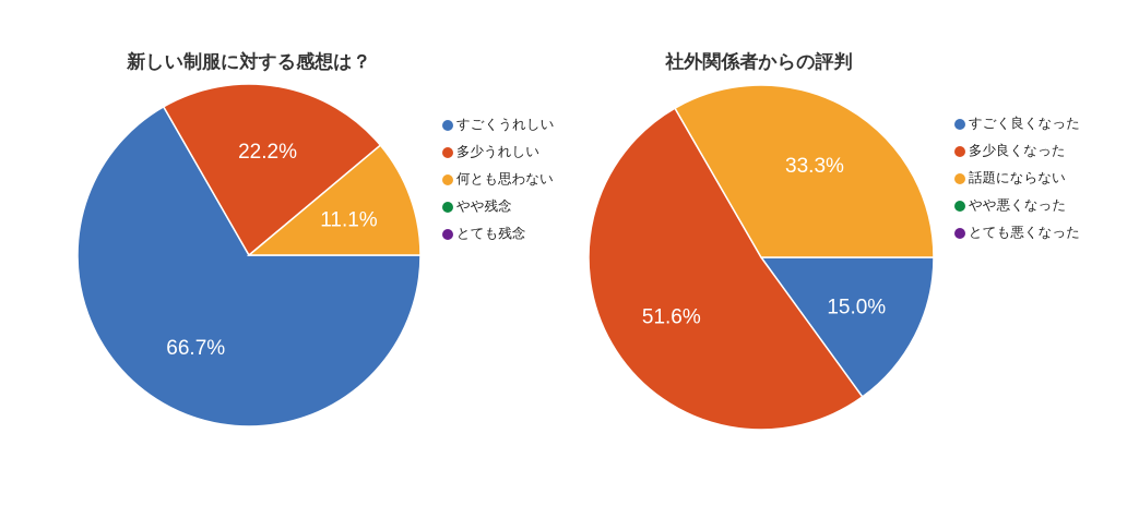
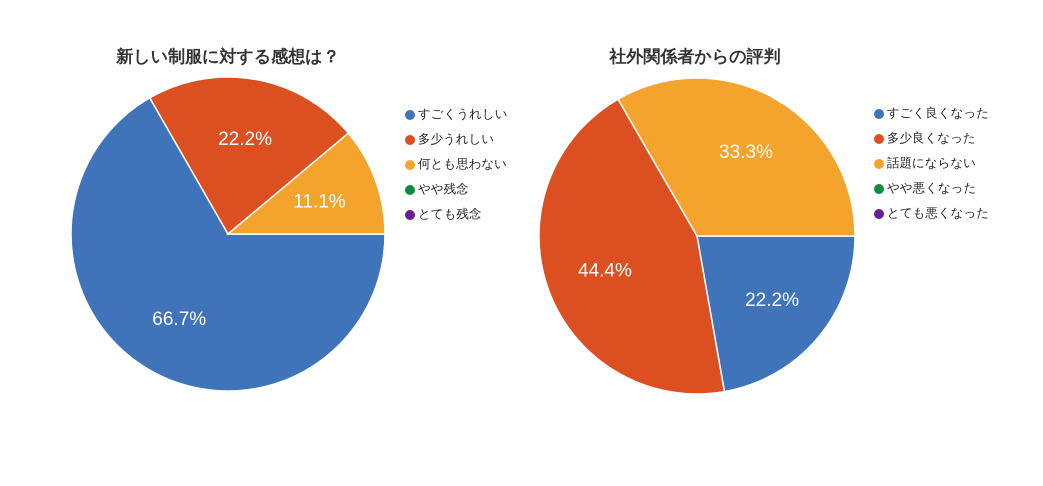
社外関係者からの評判/すごく良くなった: 15.0% -> 22.2%
社外関係者からの評判/多少良くなった: 51.6% -> 44.4%
